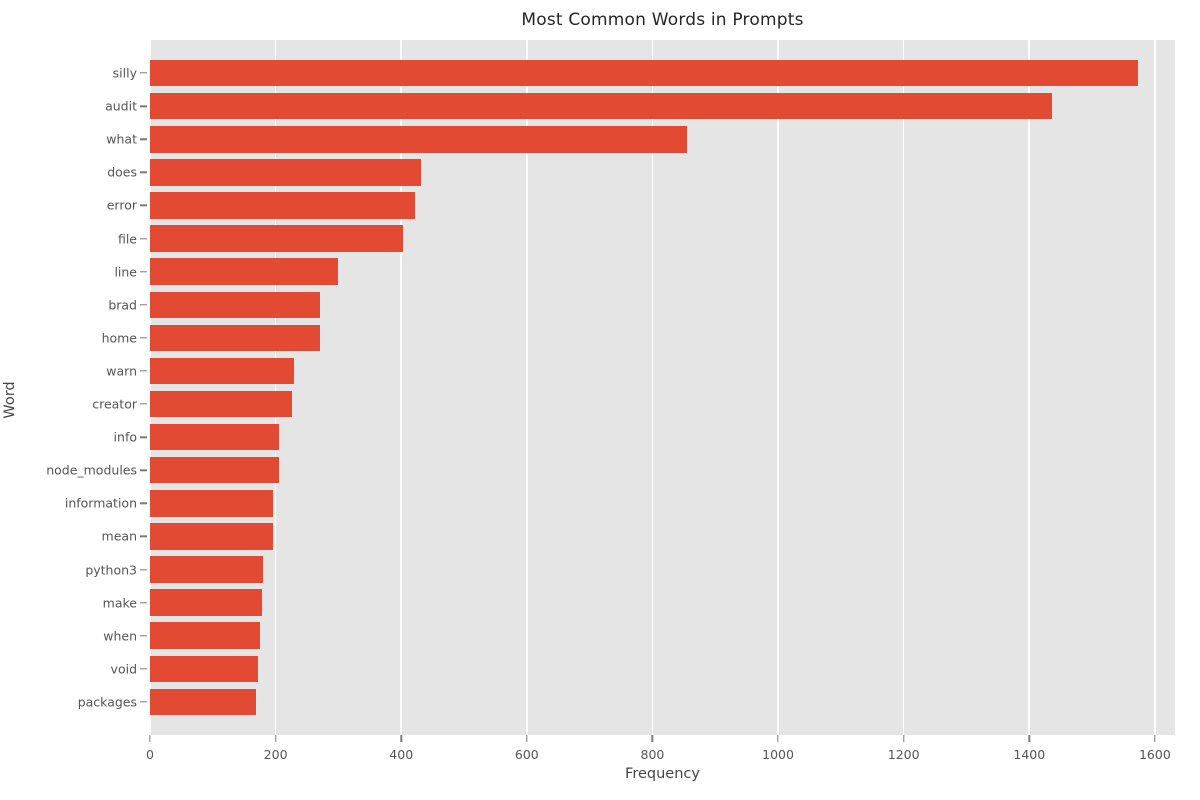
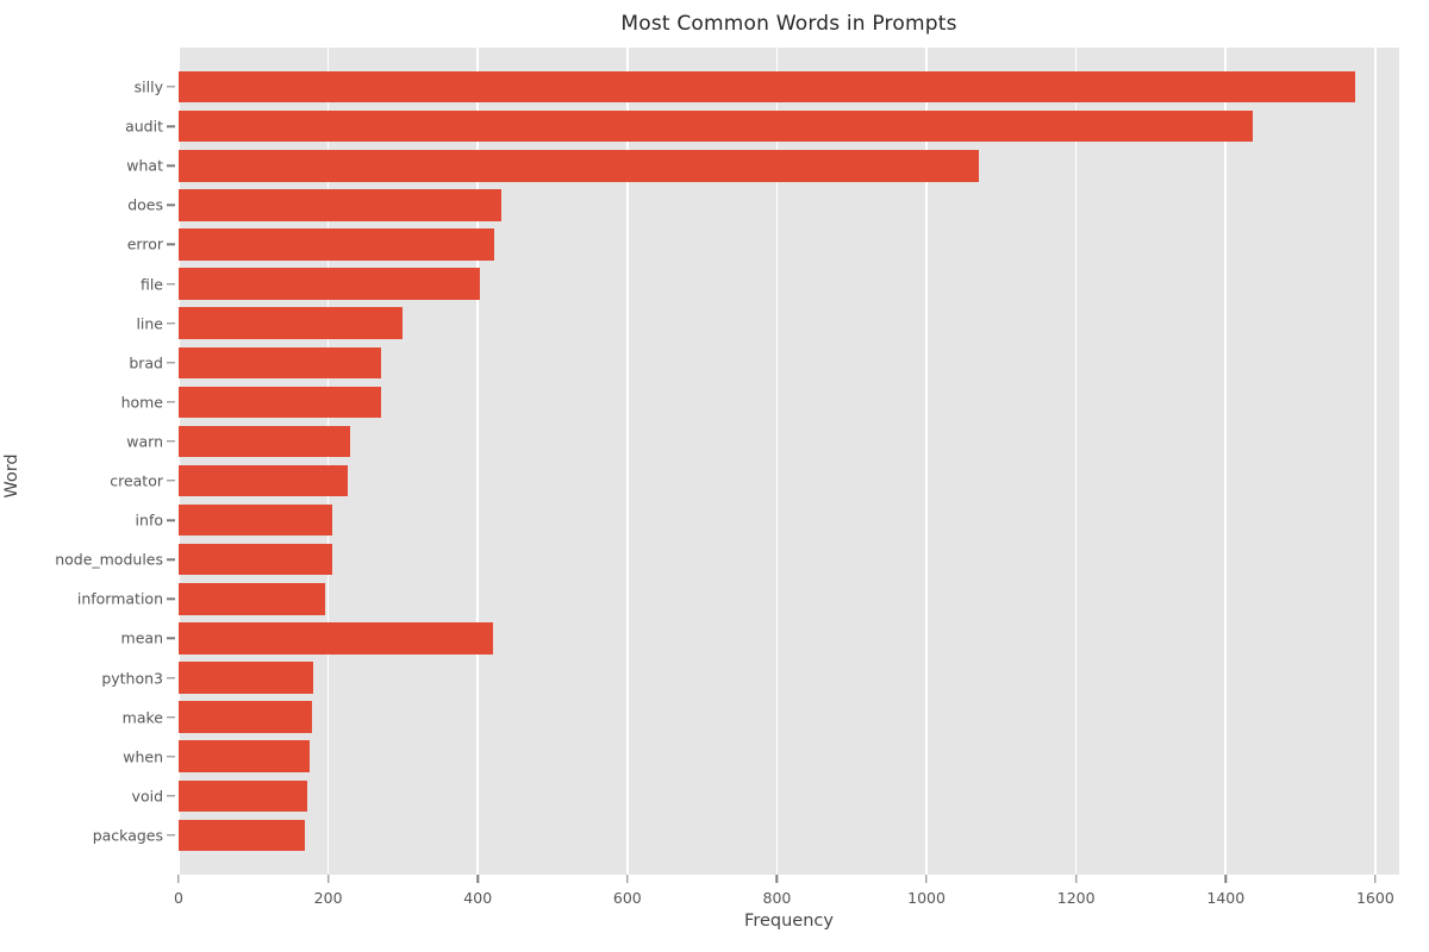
what: 860 -> 1070
mean: 200 -> 420
